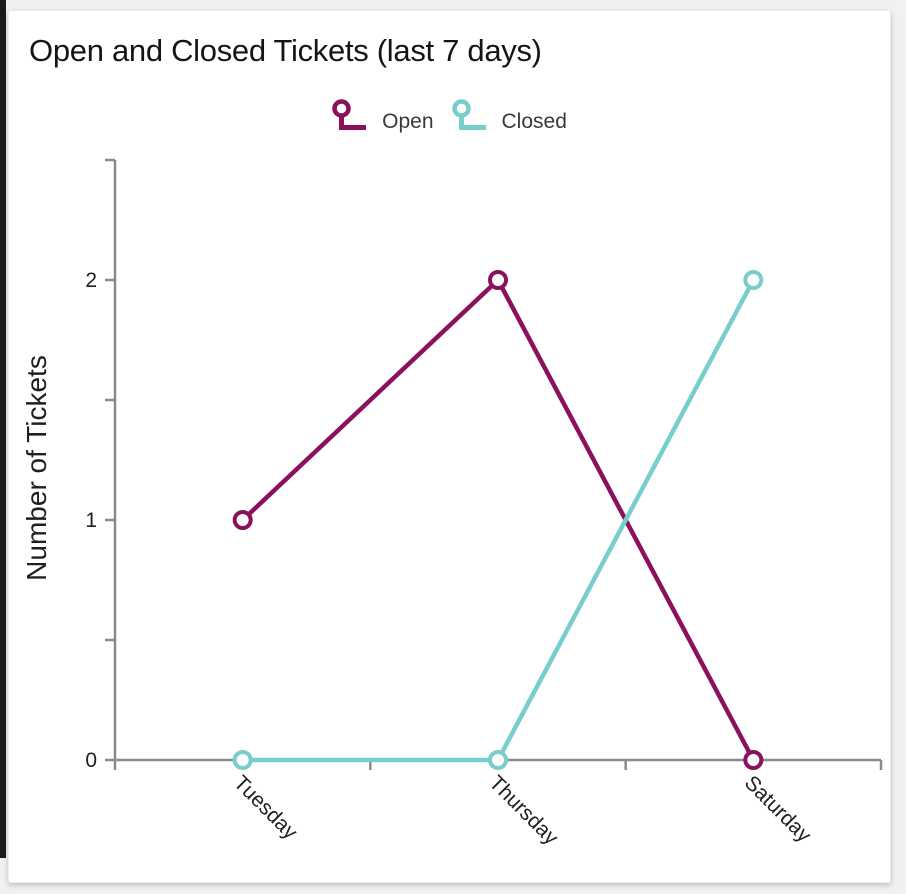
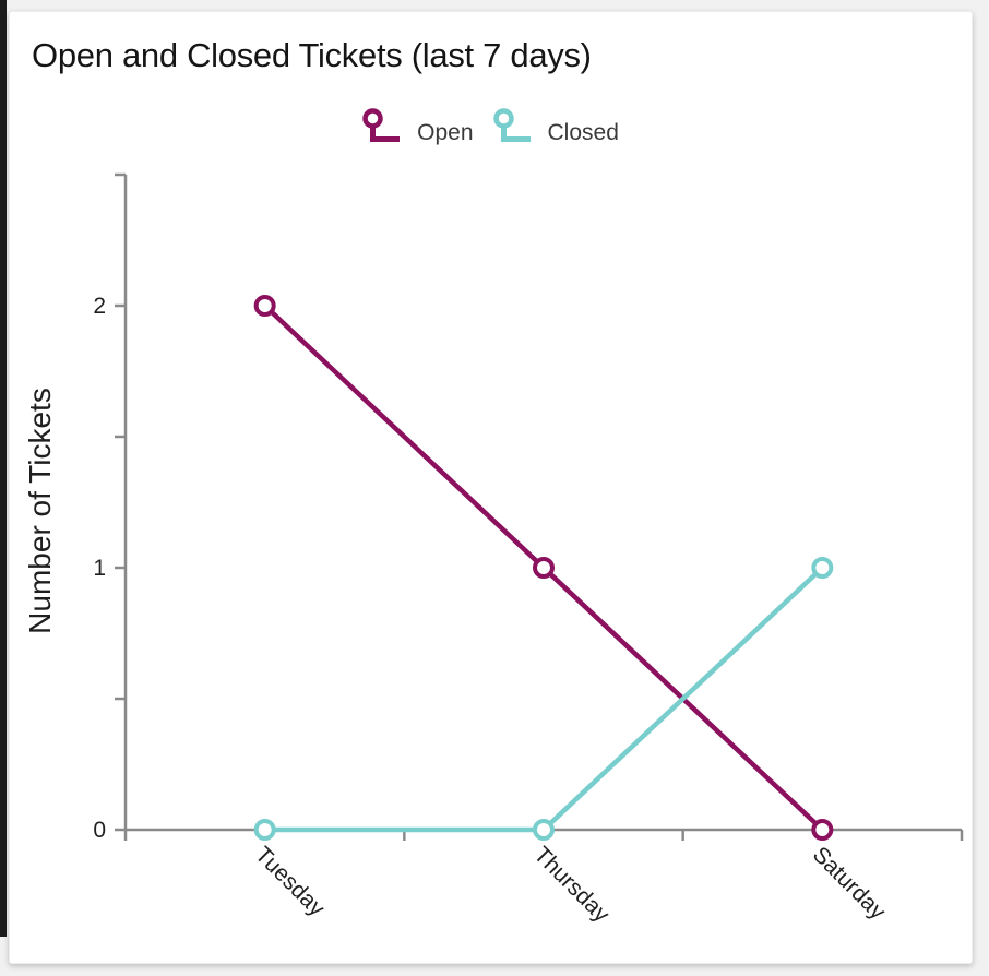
Open/Tuesday: 1 -> 2
Open/Thursday: 2 -> 1
Closed/Saturday: 2 -> 1
